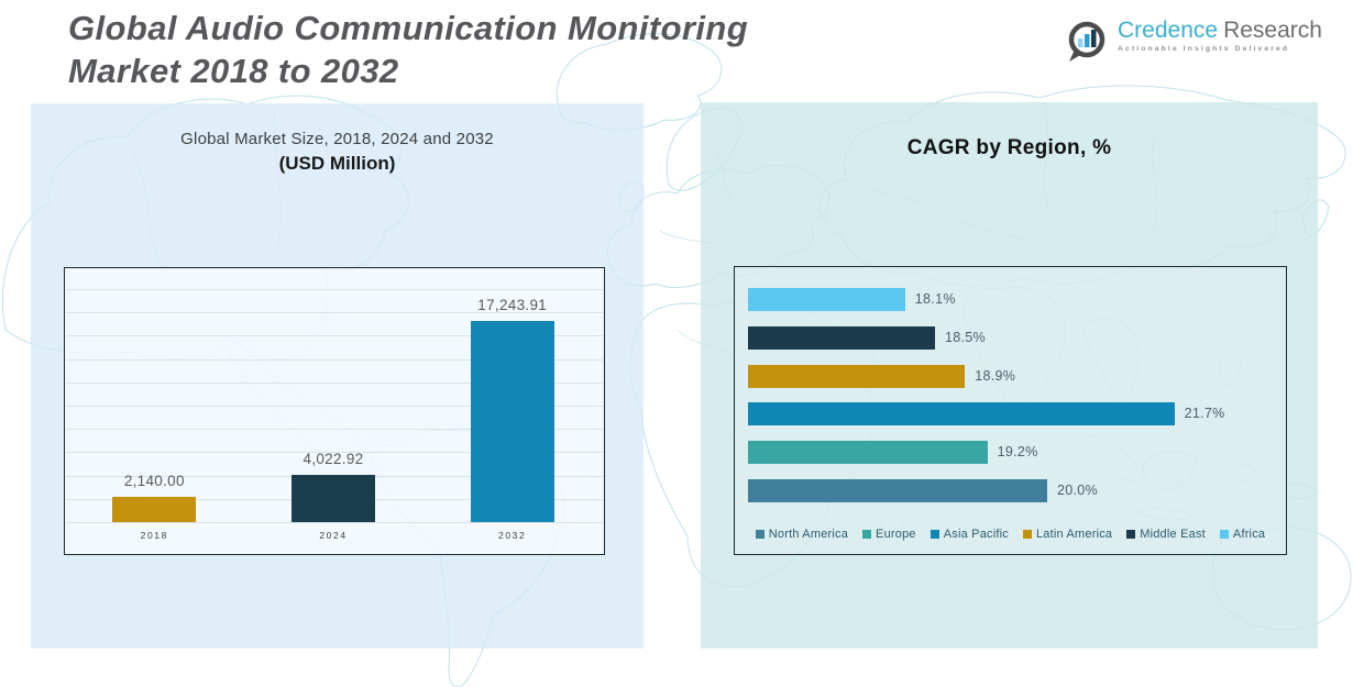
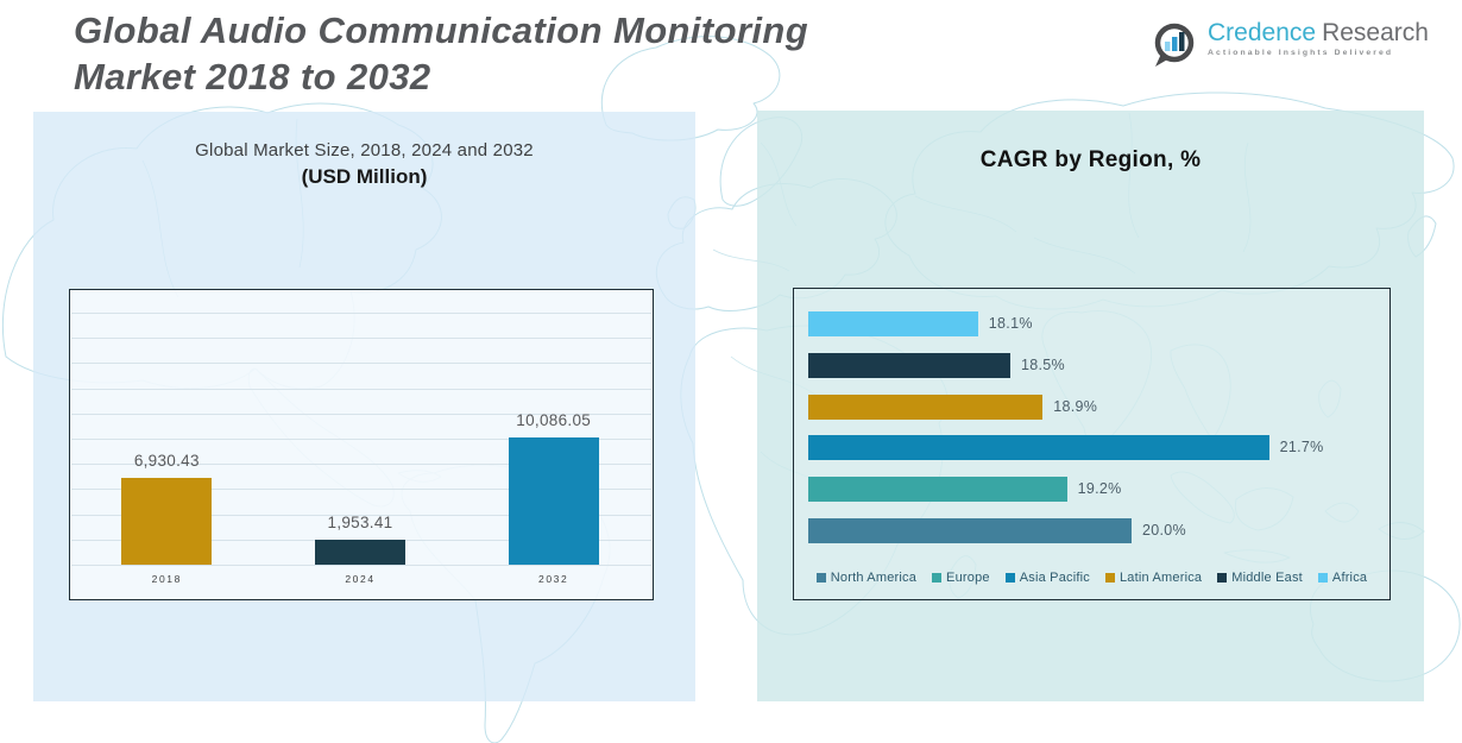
Global Market Size, 2018, 2024 and 2032/2018: 2,140.00 -> 6,930.43
Global Market Size, 2018, 2024 and 2032/2024: 4,022.92 -> 1,953.41
Global Market Size, 2018, 2024 and 2032/2032: 17,243.91 -> 10,086.05
